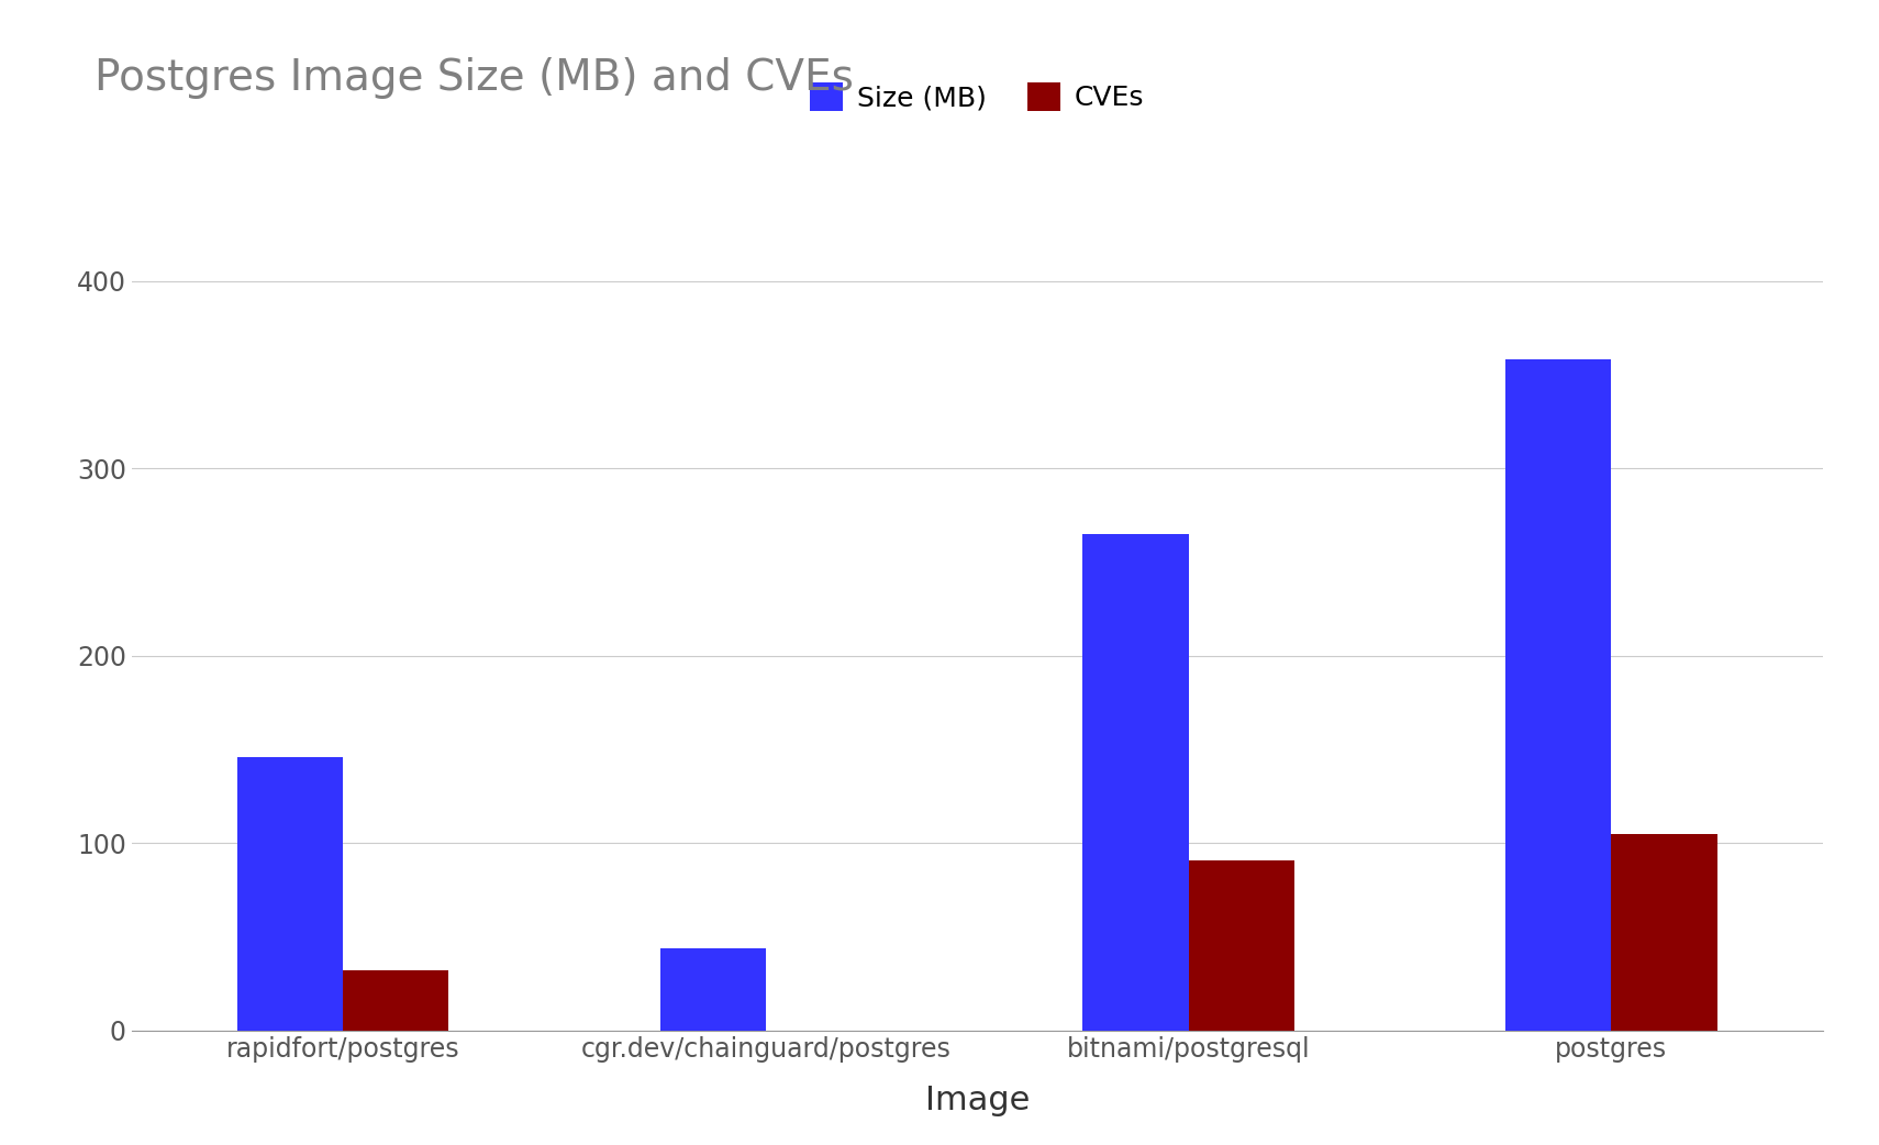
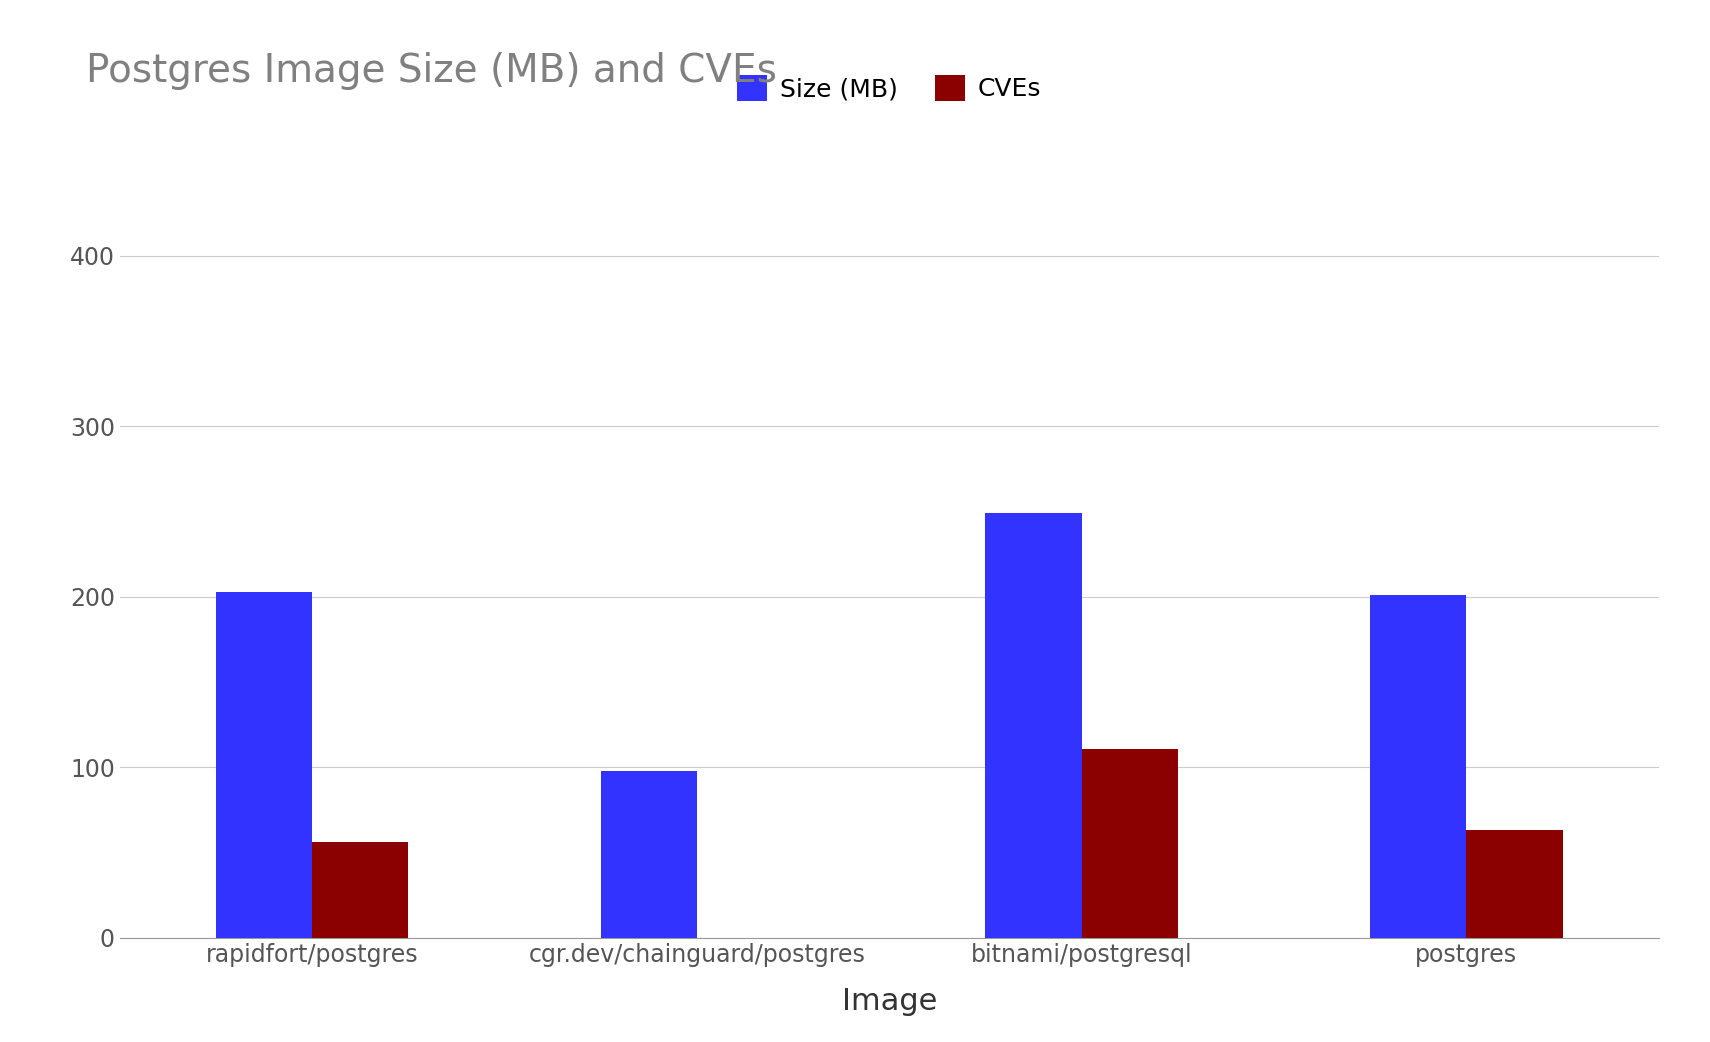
Size (MB)/rapidfort/postgres: 146 -> 203
CVEs/rapidfort/postgres: 32 -> 56
Size (MB)/cgr.dev/chainguard/postgres: 44 -> 98
Size (MB)/bitnami/postgresql: 265 -> 249
CVEs/bitnami/postgresql: 91 -> 111
Size (MB)/postgres: 358 -> 201
CVEs/postgres: 105 -> 63
